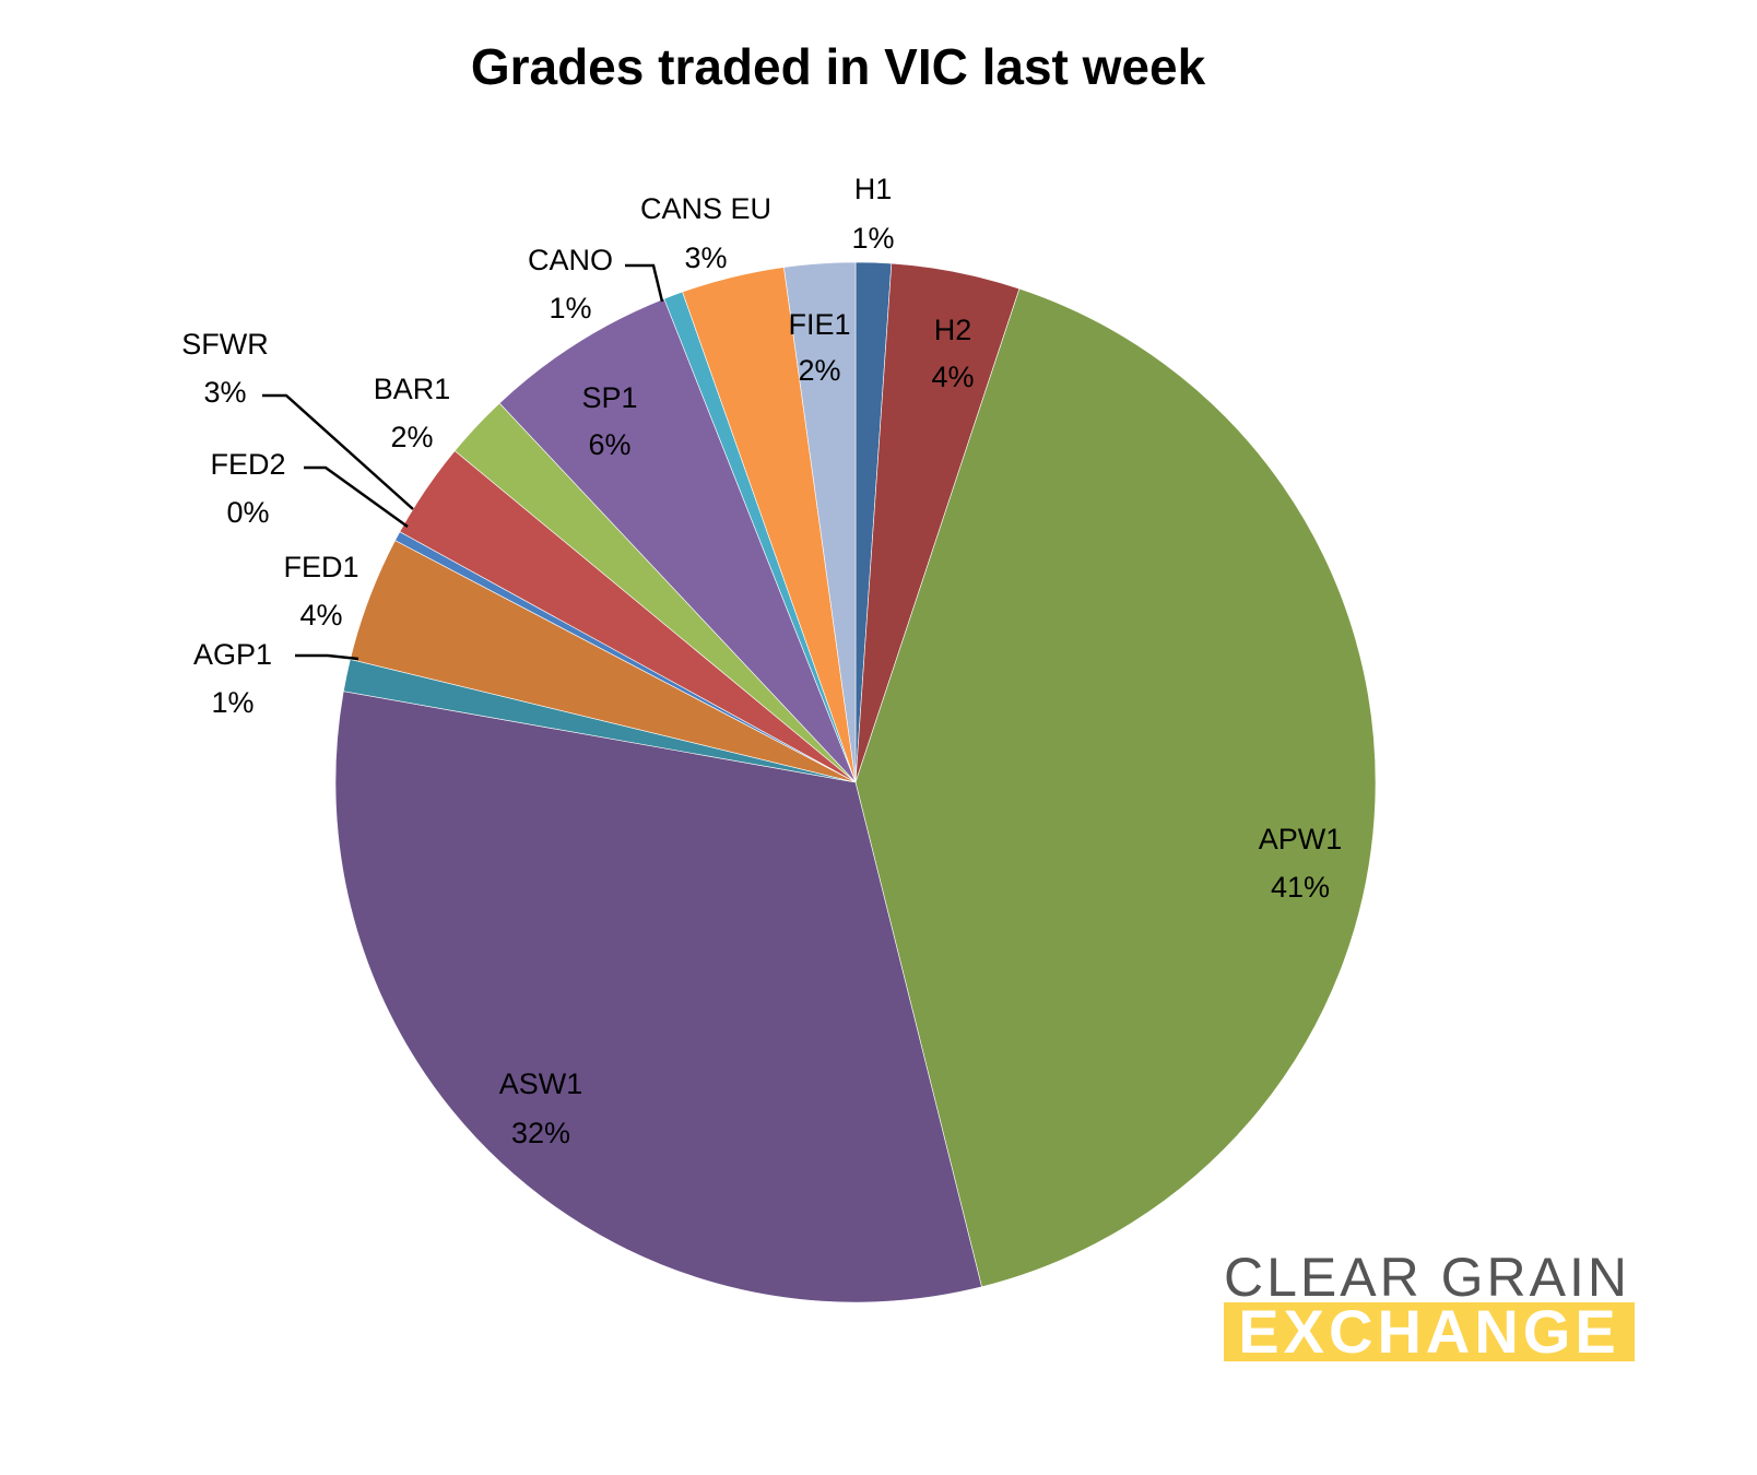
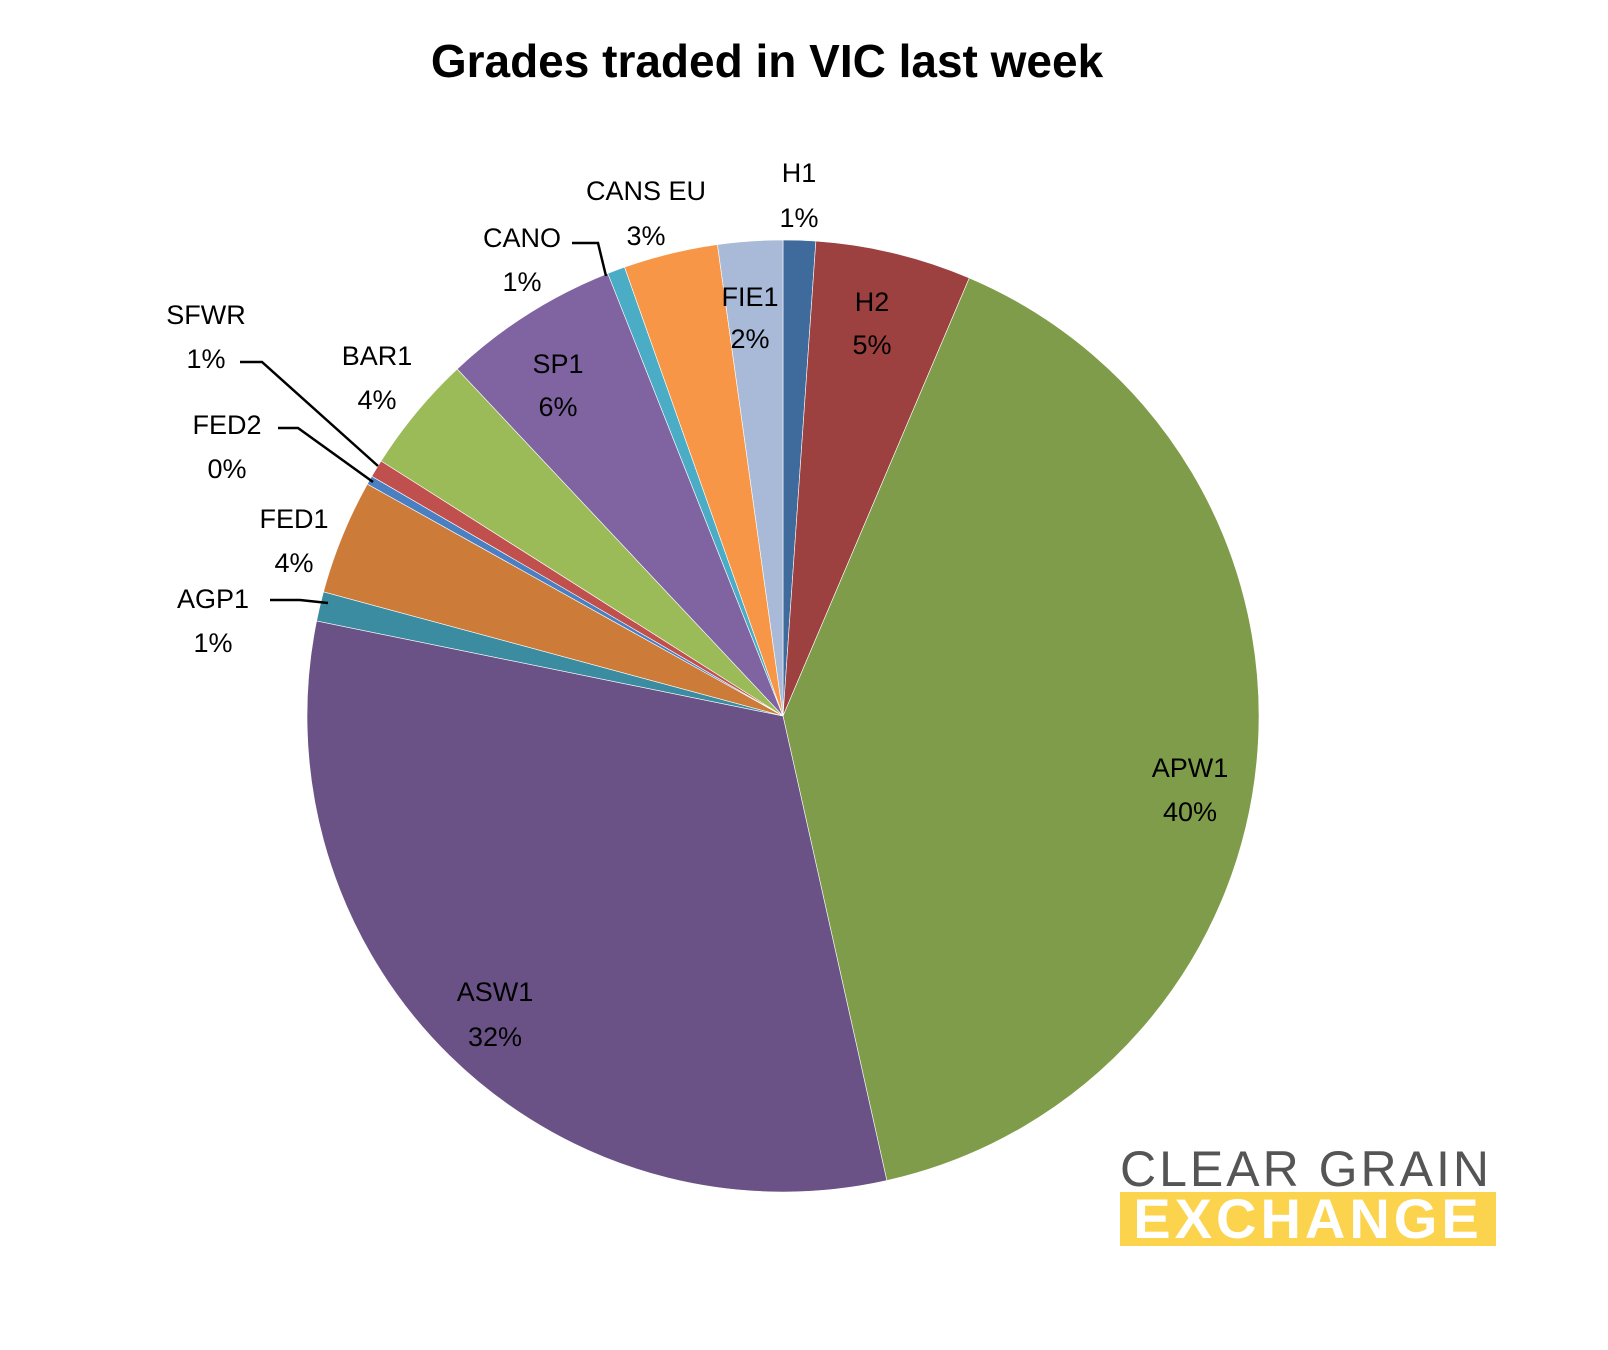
H2: 4% -> 5%
APW1: 41% -> 40%
SFWR: 3% -> 1%
BAR1: 2% -> 4%
